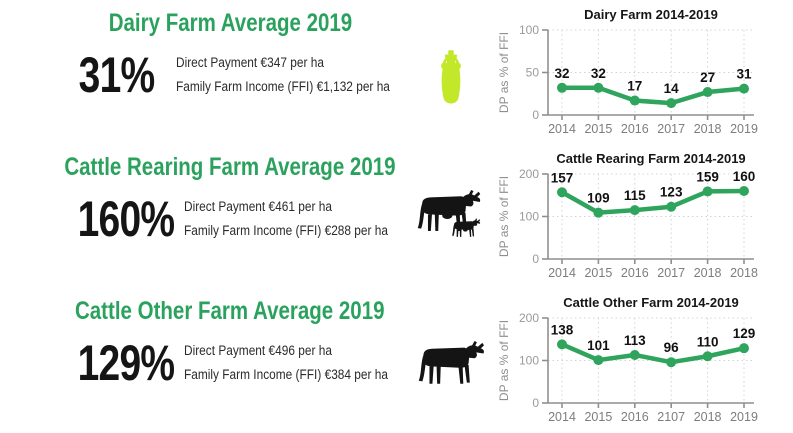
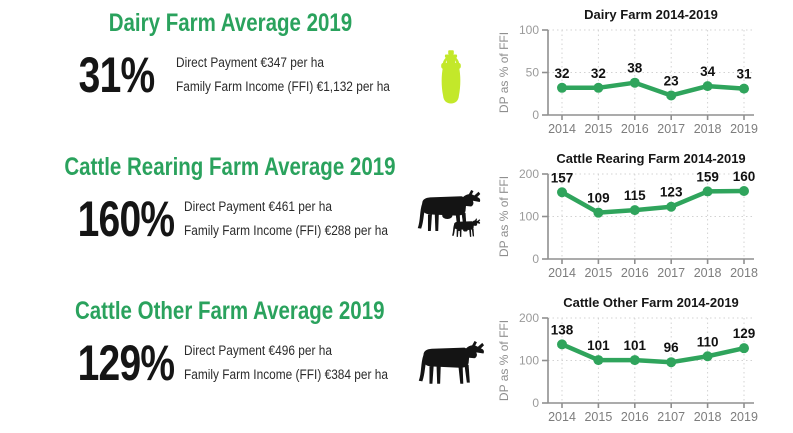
Dairy Farm 2014-2019/2016: 17 -> 38
Dairy Farm 2014-2019/2017: 14 -> 23
Dairy Farm 2014-2019/2018: 27 -> 34
Cattle Other Farm 2014-2019/2016: 113 -> 101
